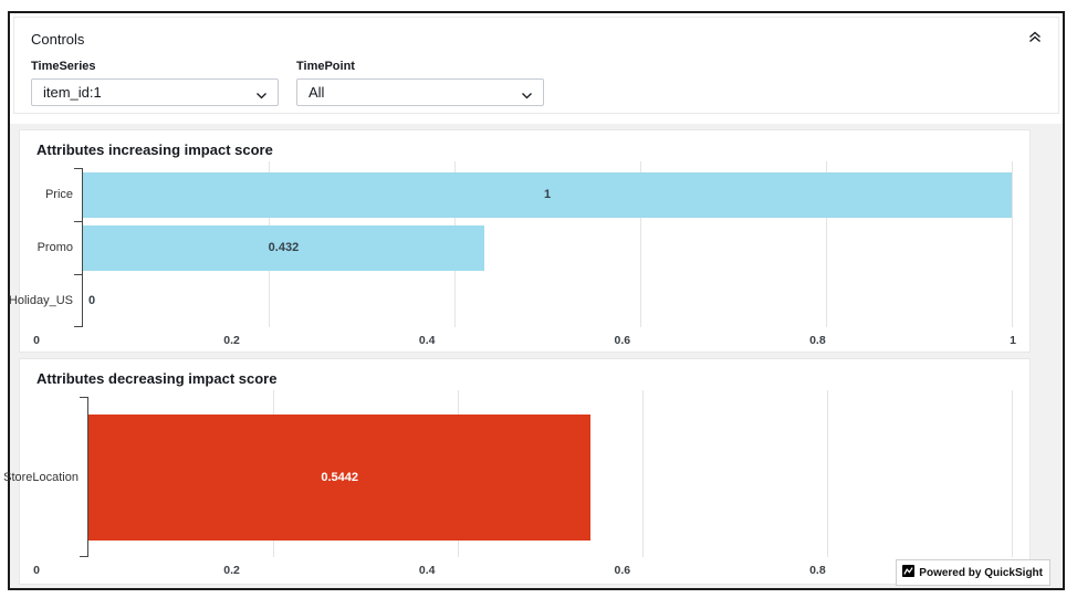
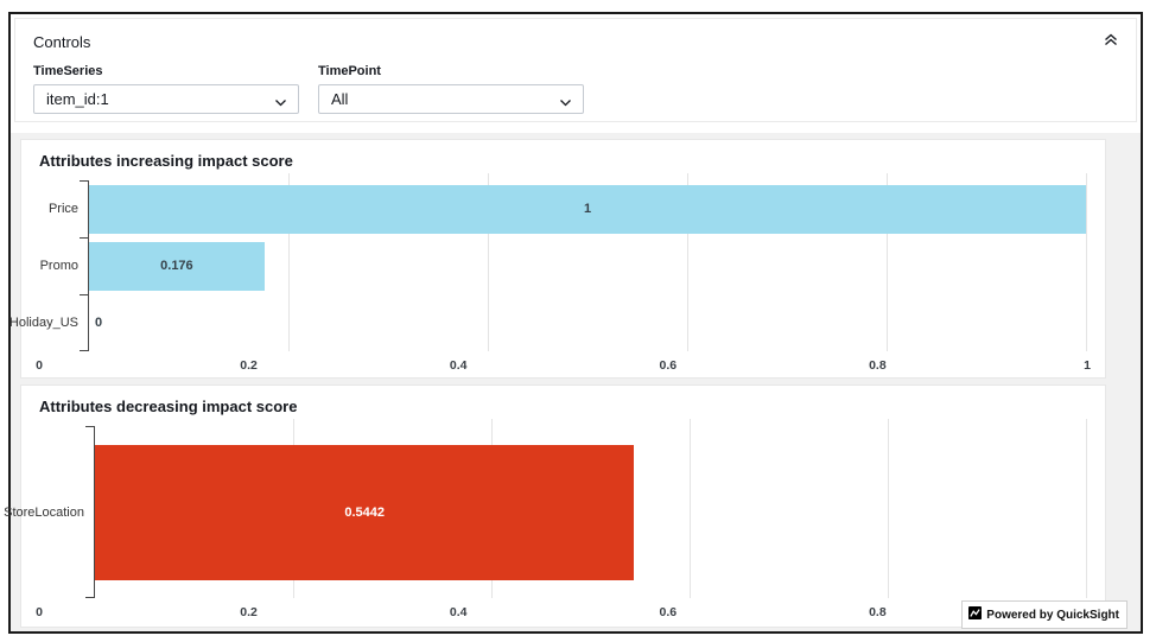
Attributes increasing impact score/Promo: 0.432 -> 0.176
